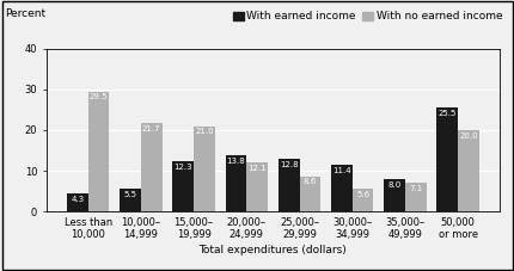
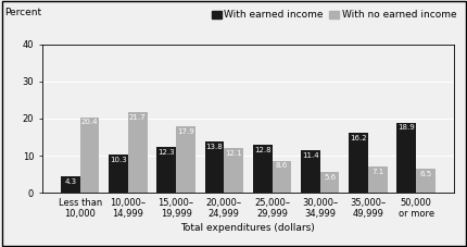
With no earned income/Less than 10,000: 29.5 -> 20.4
With earned income/10,000– 14,999: 5.5 -> 10.3
With no earned income/15,000– 19,999: 21.0 -> 17.9
With earned income/35,000– 49,999: 8.0 -> 16.2
With earned income/50,000 or more: 25.5 -> 18.9
With no earned income/50,000 or more: 20.0 -> 6.5
